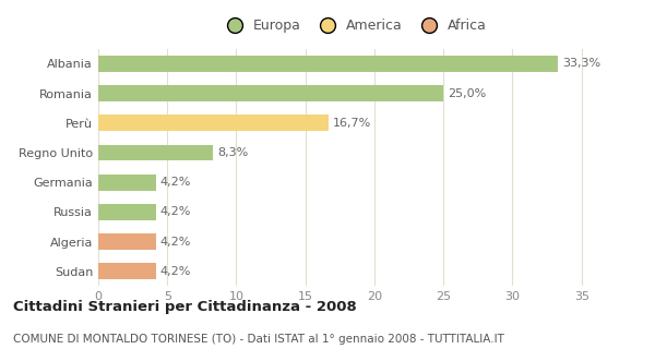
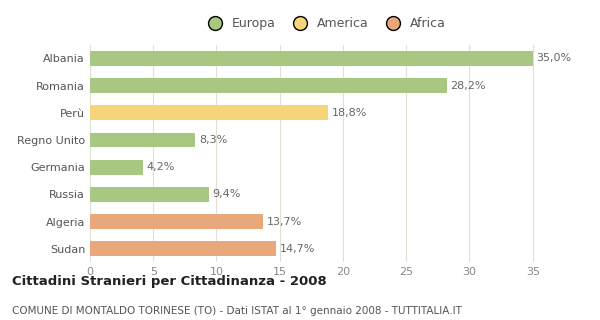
Albania: 33,3% -> 35,0%
Romania: 25,0% -> 28,2%
Perù: 16,7% -> 18,8%
Russia: 4,2% -> 9,4%
Algeria: 4,2% -> 13,7%
Sudan: 4,2% -> 14,7%
